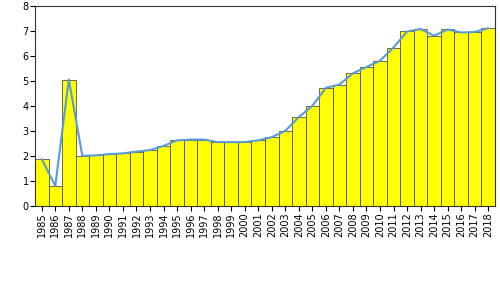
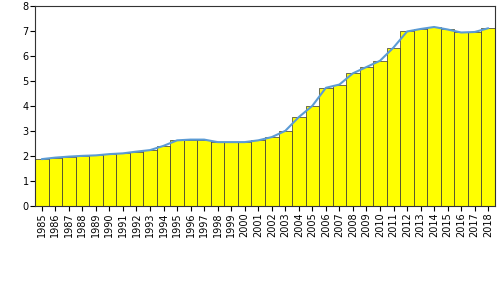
1986: 0.80 -> 1.93
1987: 5.05 -> 1.97
2014: 6.80 -> 7.15
